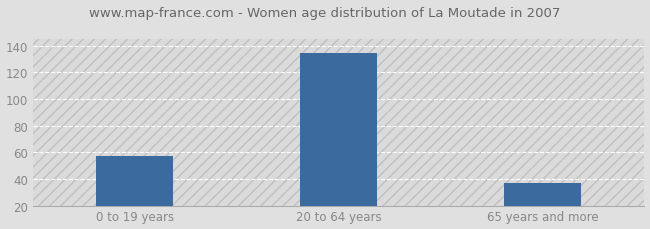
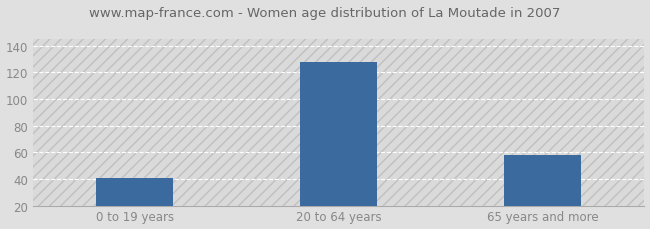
0 to 19 years: 57 -> 41
20 to 64 years: 135 -> 128
65 years and more: 37 -> 58
